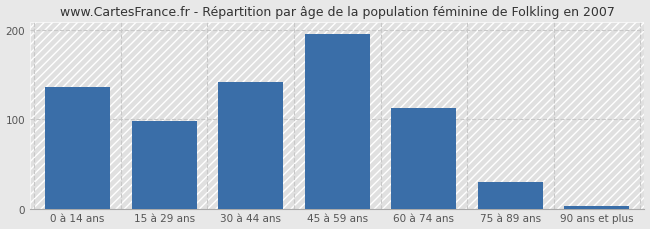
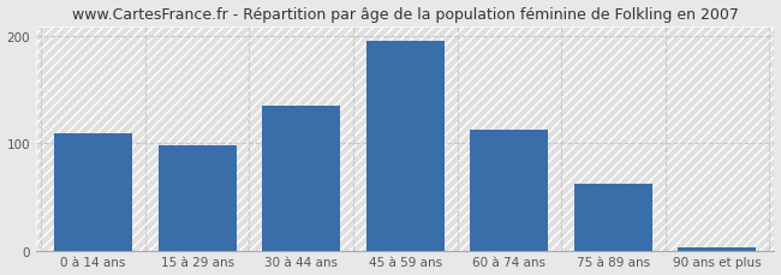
0 à 14 ans: 136 -> 110
30 à 44 ans: 142 -> 135
75 à 89 ans: 30 -> 62
